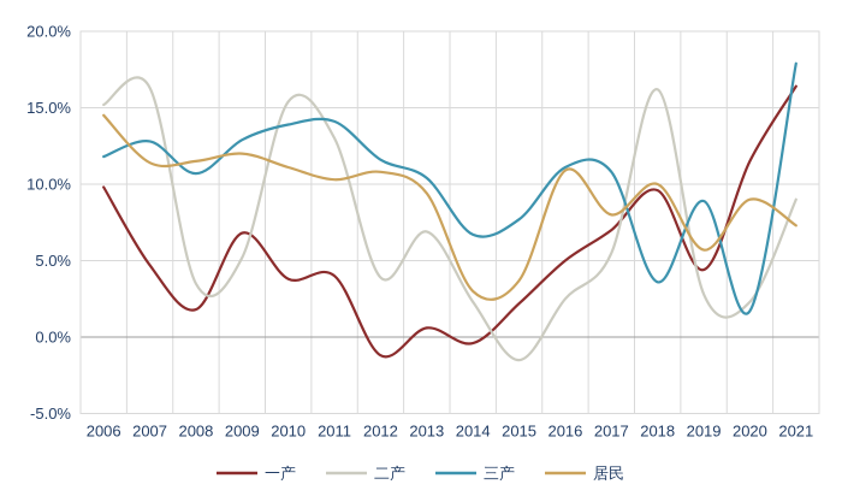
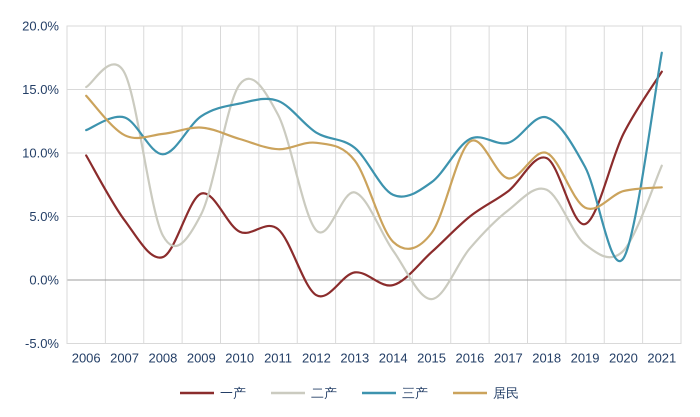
三产/2008: 10.7% -> 9.9%
二产/2018: 16.2% -> 7.1%
三产/2018: 3.6% -> 12.8%
居民/2020: 9.0% -> 7.0%
